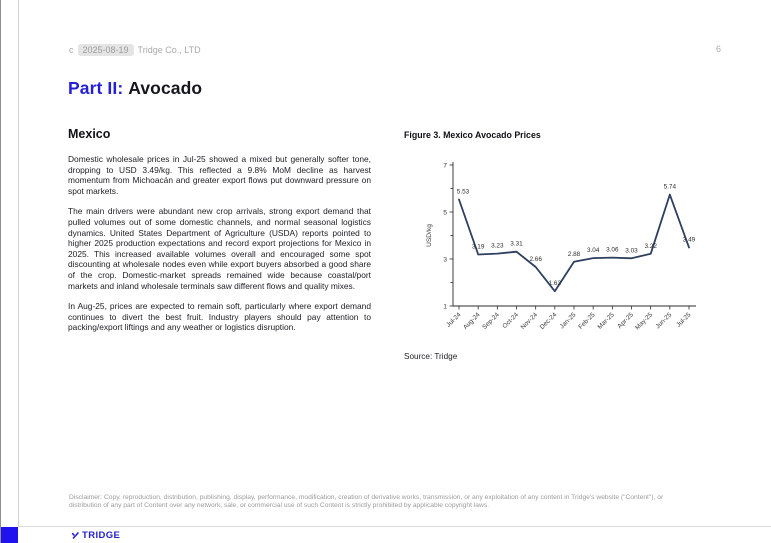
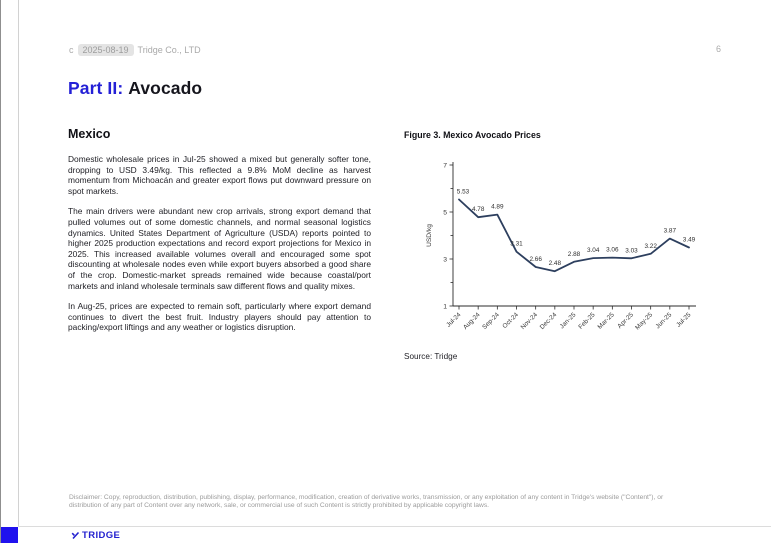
Aug-24: 3.19 -> 4.78
Sep-24: 3.23 -> 4.89
Dec-24: 1.63 -> 2.48
Jun-25: 5.74 -> 3.87
